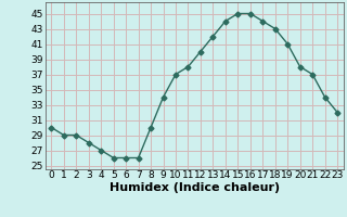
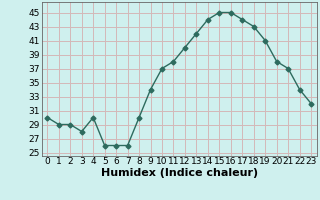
4: 27 -> 30
